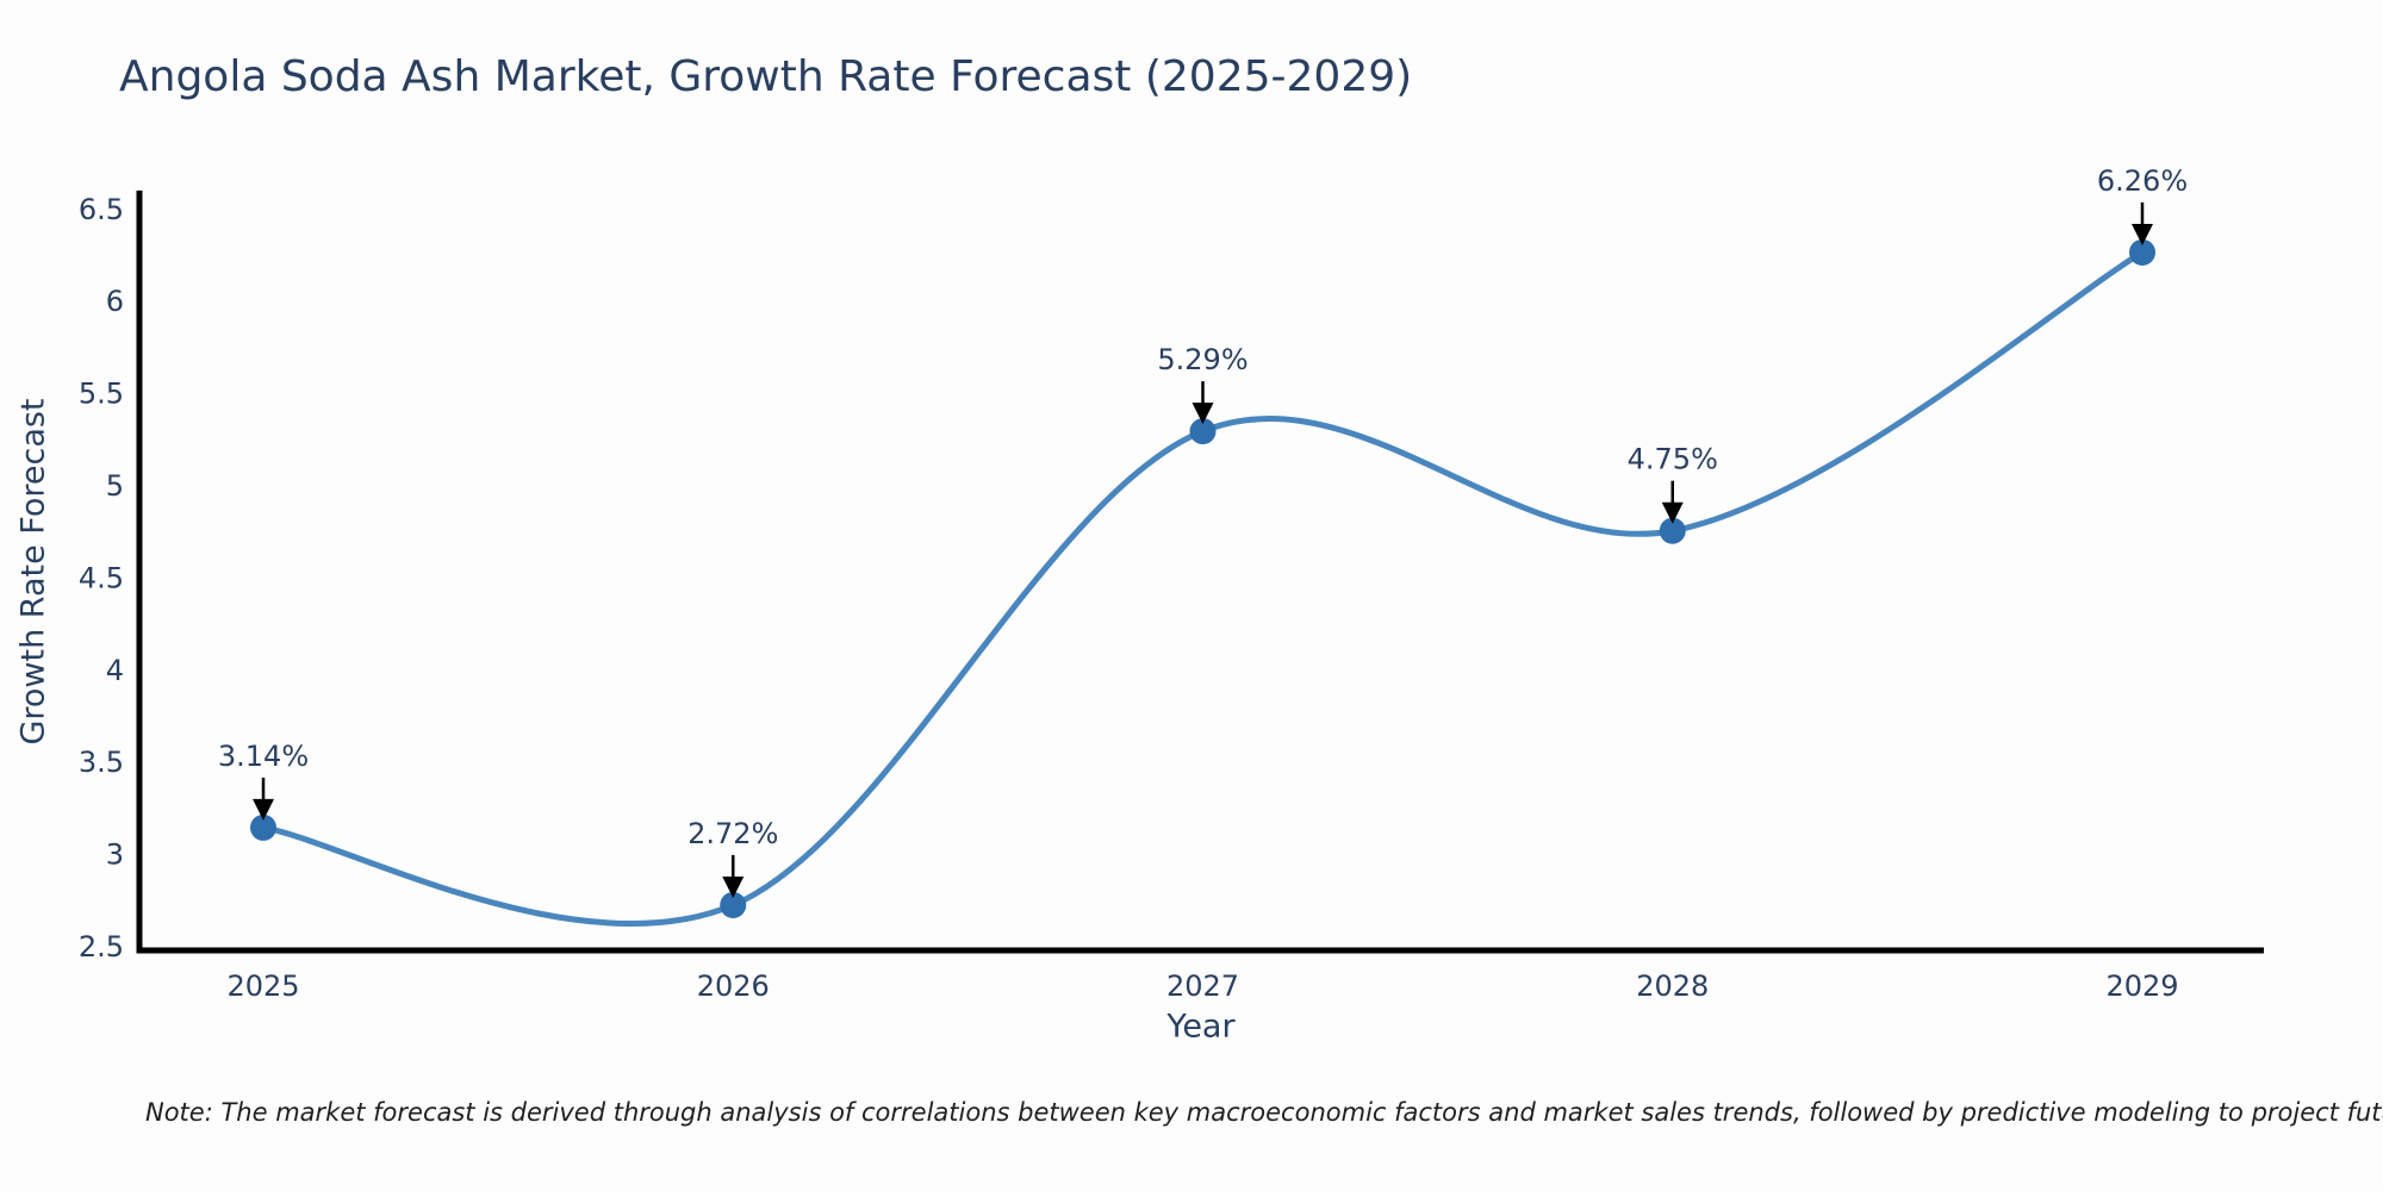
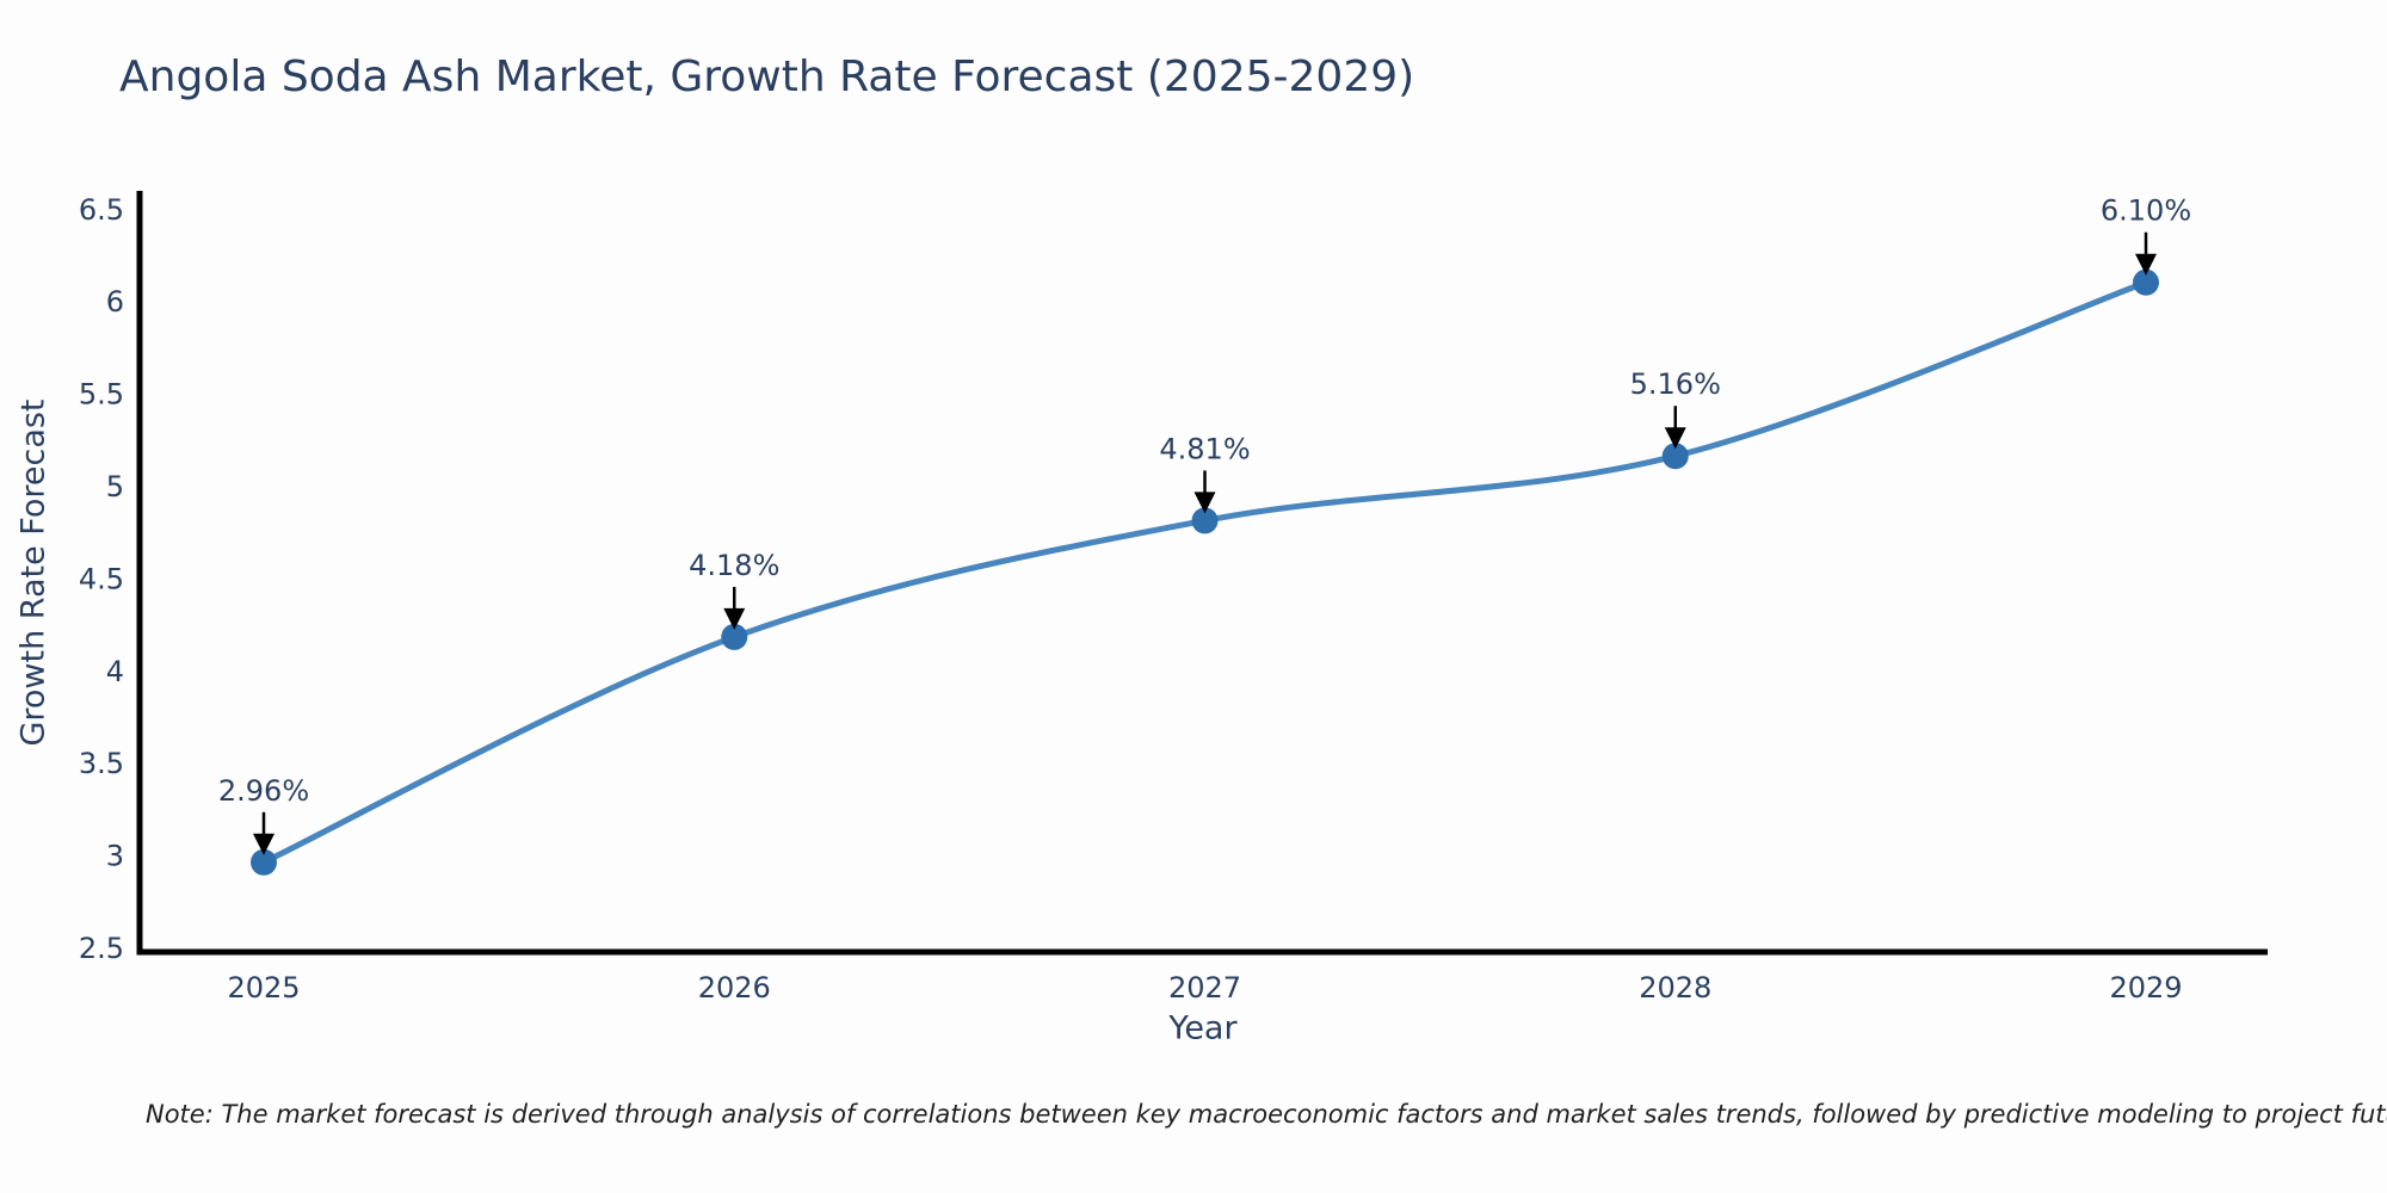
2025: 3.14% -> 2.96%
2026: 2.72% -> 4.18%
2027: 5.29% -> 4.81%
2028: 4.75% -> 5.16%
2029: 6.26% -> 6.10%
